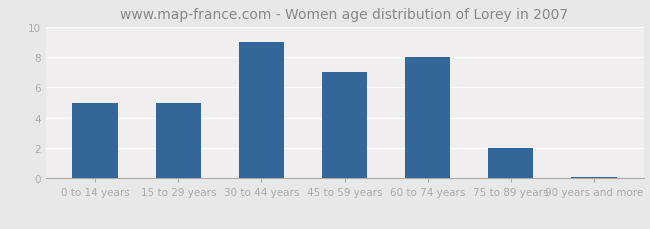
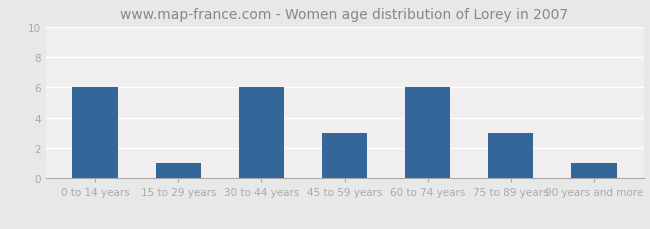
0 to 14 years: 5.0 -> 6.0
15 to 29 years: 5.0 -> 1.0
30 to 44 years: 9.0 -> 6.0
45 to 59 years: 7.0 -> 3.0
60 to 74 years: 8.0 -> 6.0
75 to 89 years: 2.0 -> 3.0
90 years and more: 0.1 -> 1.0
